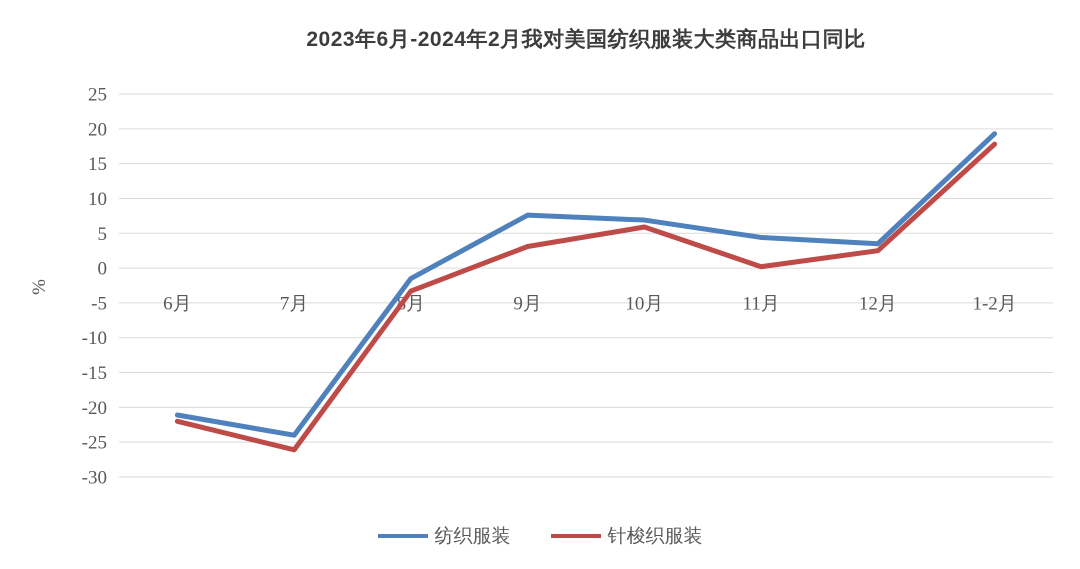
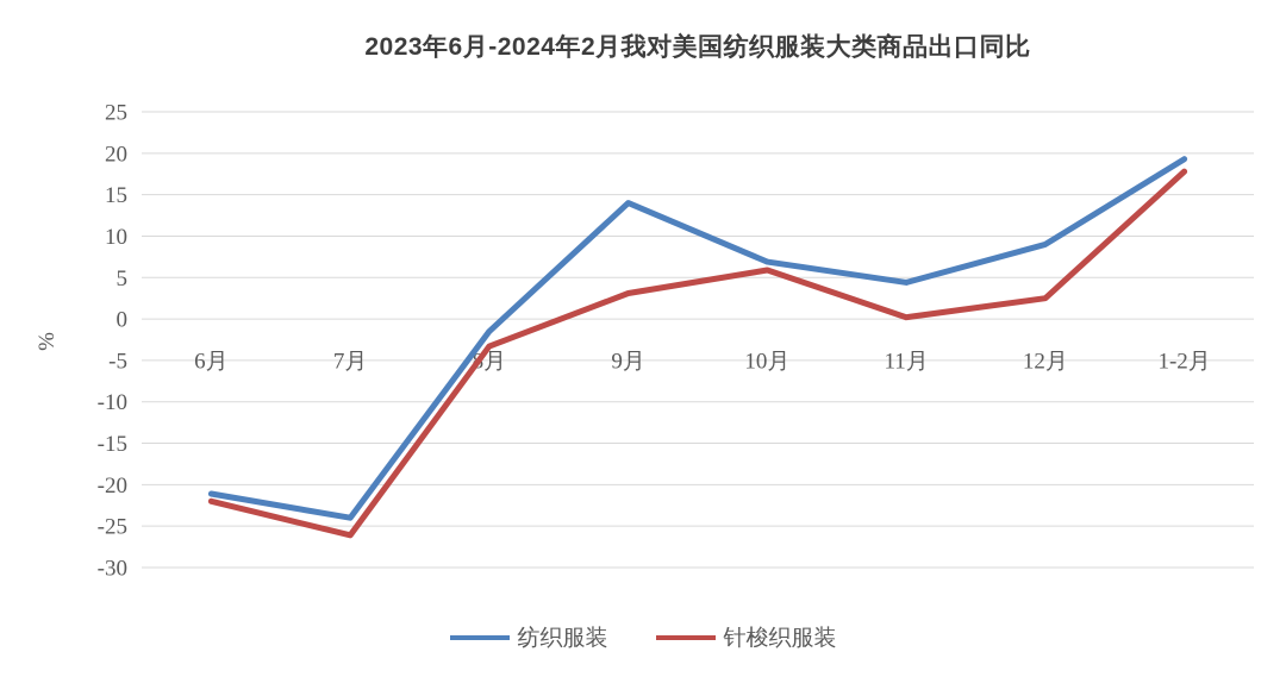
纺织服装/9月: 8 -> 14
纺织服装/12月: 4 -> 9
